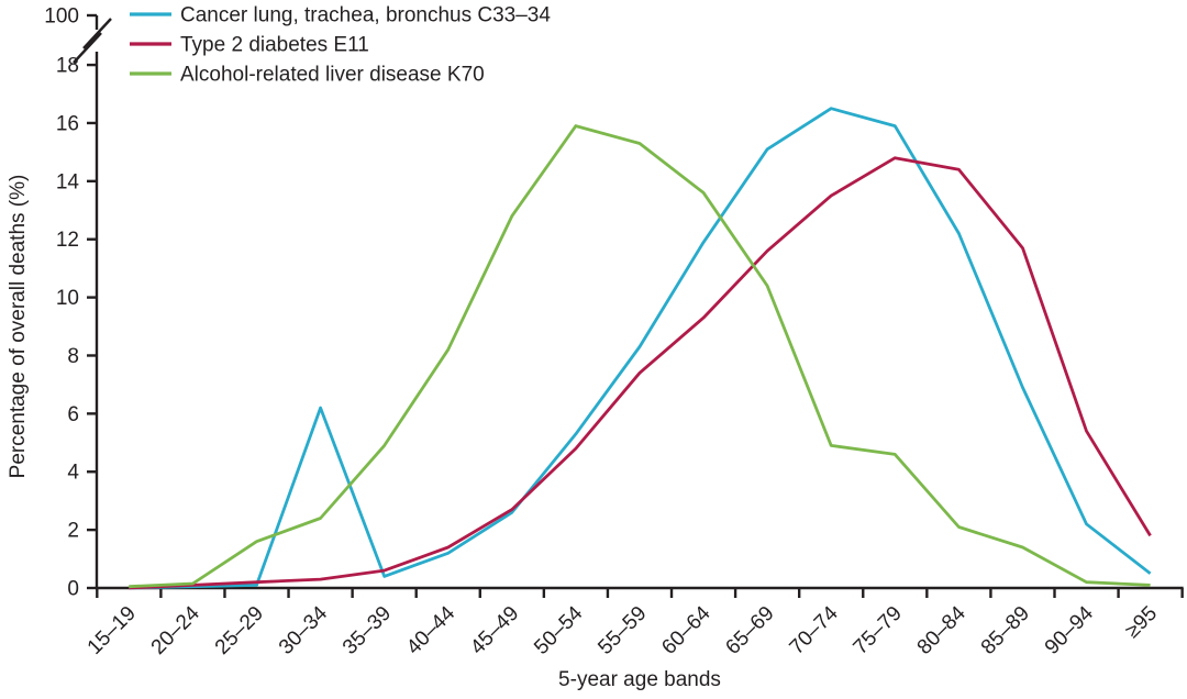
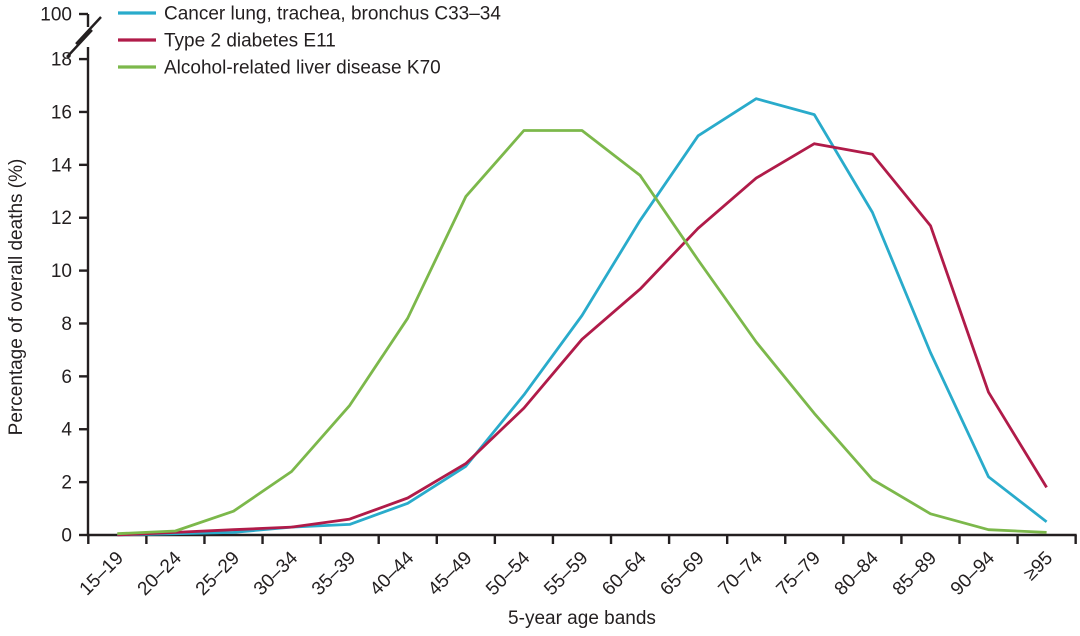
Alcohol-related liver disease K70/25–29: 1.6 -> 0.9
Cancer lung, trachea, bronchus C33–34/30–34: 6.2 -> 0.3
Alcohol-related liver disease K70/50–54: 15.9 -> 15.3
Alcohol-related liver disease K70/70–74: 4.9 -> 7.3
Alcohol-related liver disease K70/85–89: 1.4 -> 0.8
